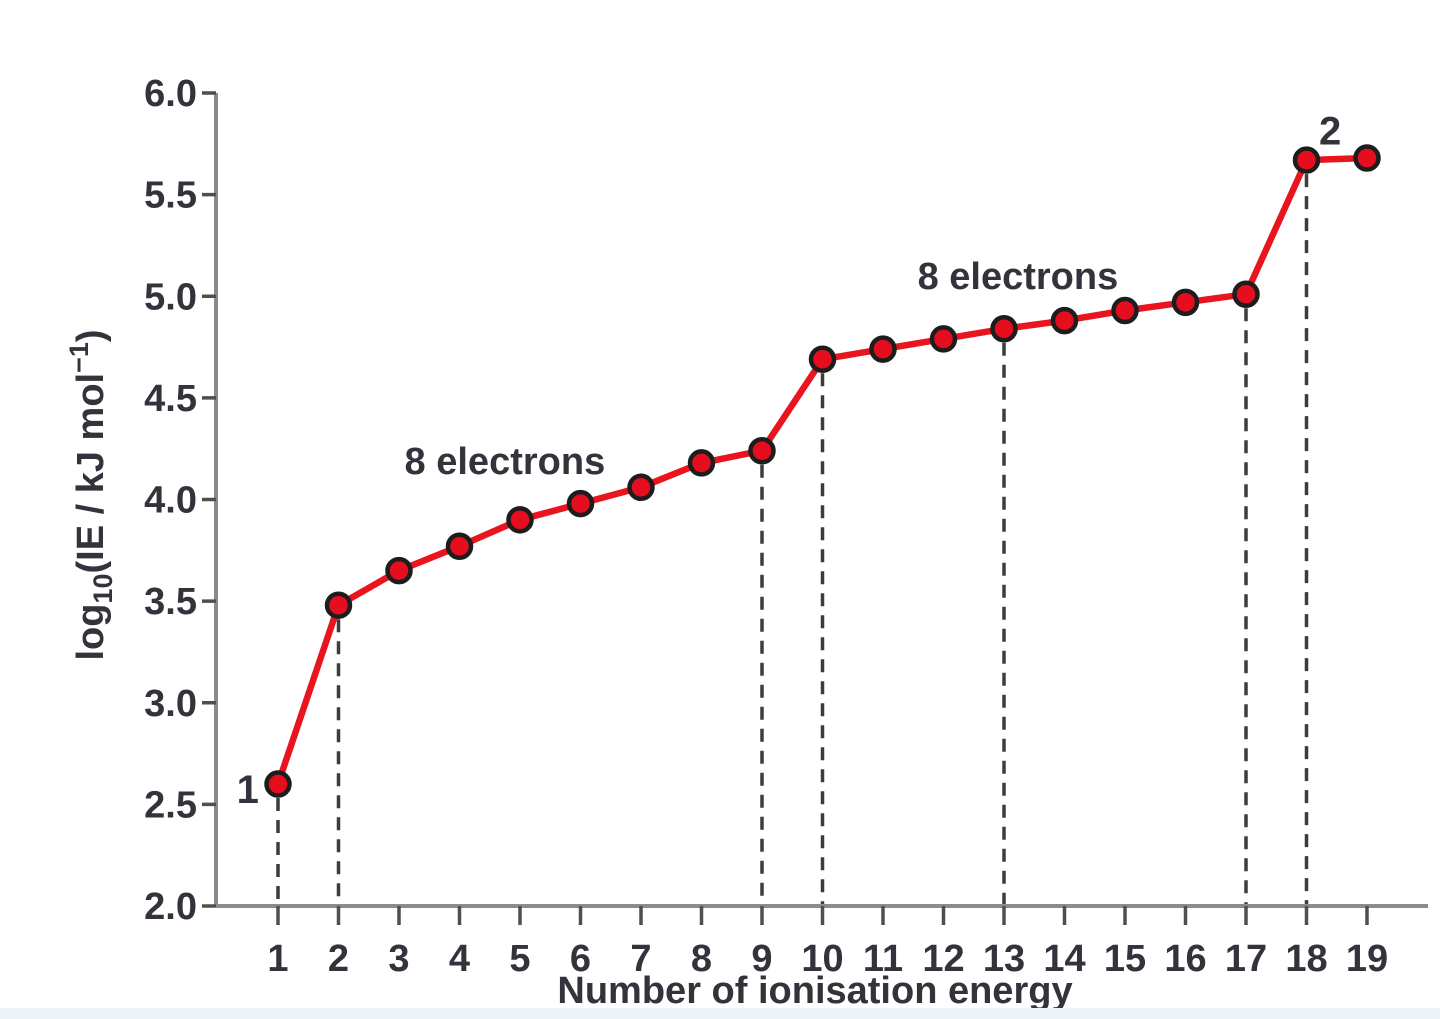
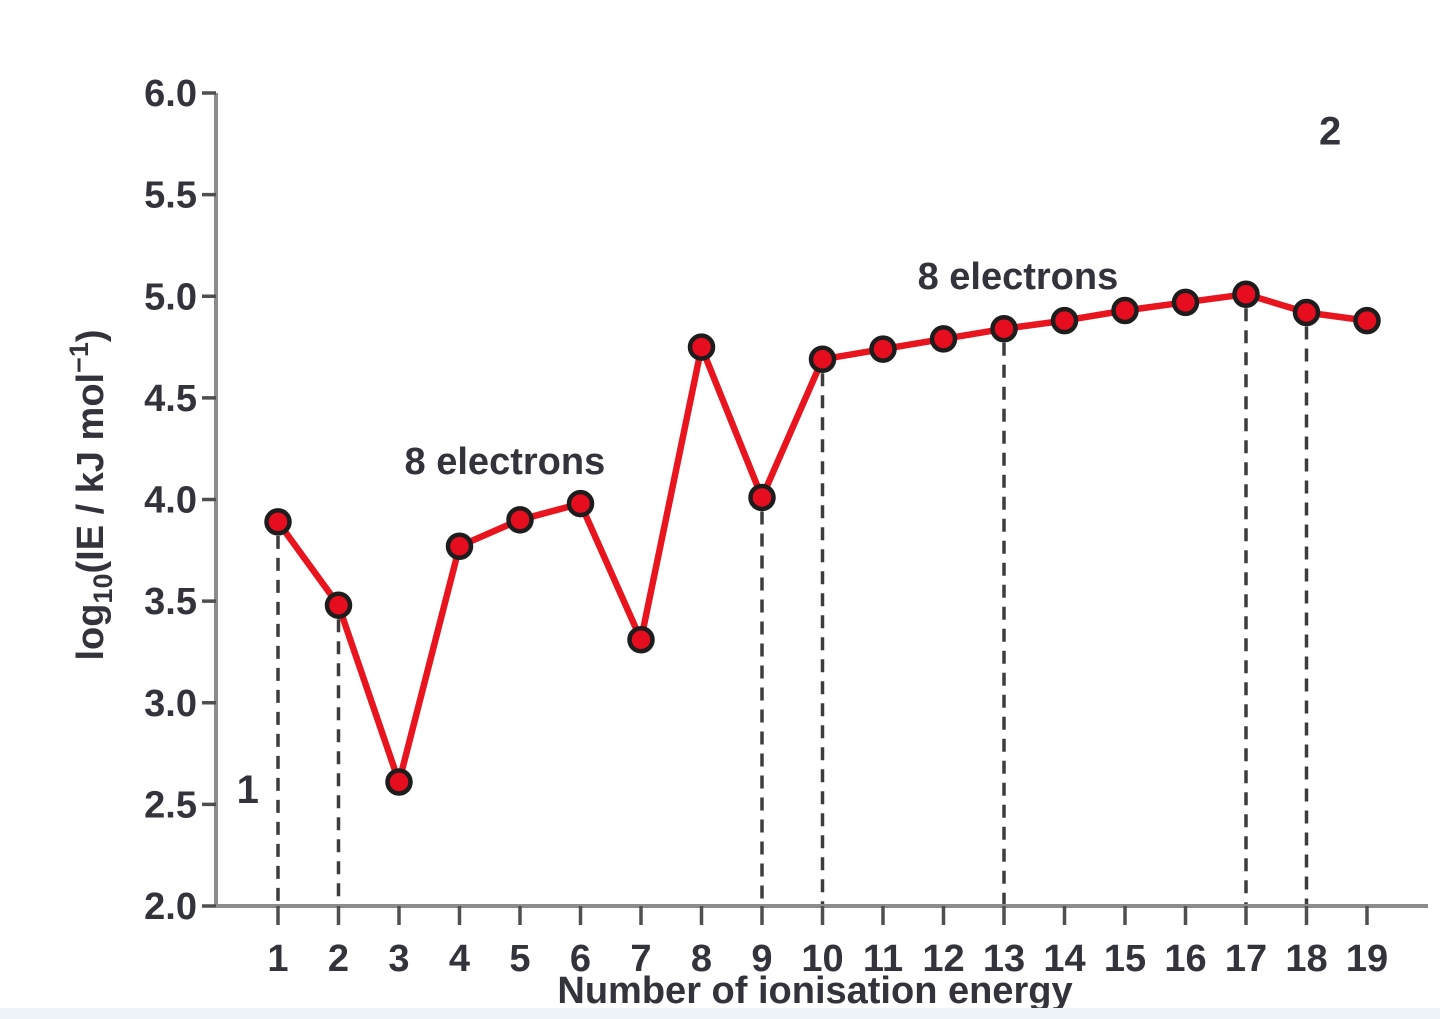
1: 2.60 -> 3.89
3: 3.65 -> 2.61
7: 4.06 -> 3.31
8: 4.18 -> 4.75
9: 4.24 -> 4.01
18: 5.67 -> 4.92
19: 5.68 -> 4.88
